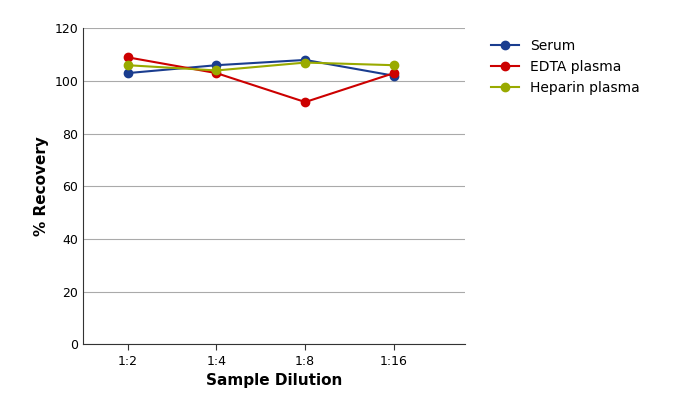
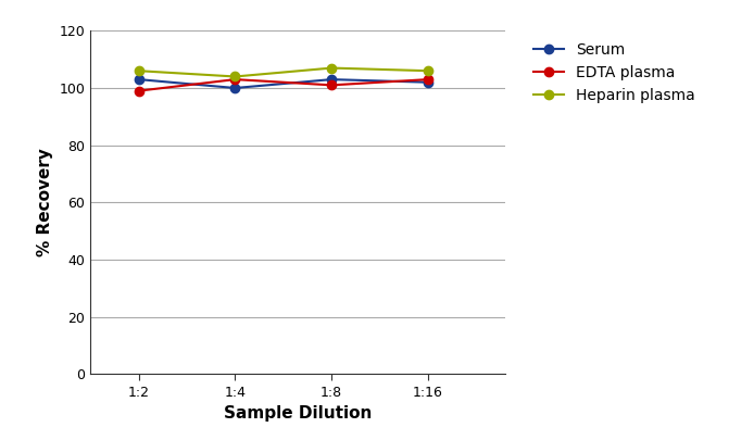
EDTA plasma/1:2: 109 -> 99
Serum/1:4: 106 -> 100
Serum/1:8: 108 -> 103
EDTA plasma/1:8: 92 -> 101
